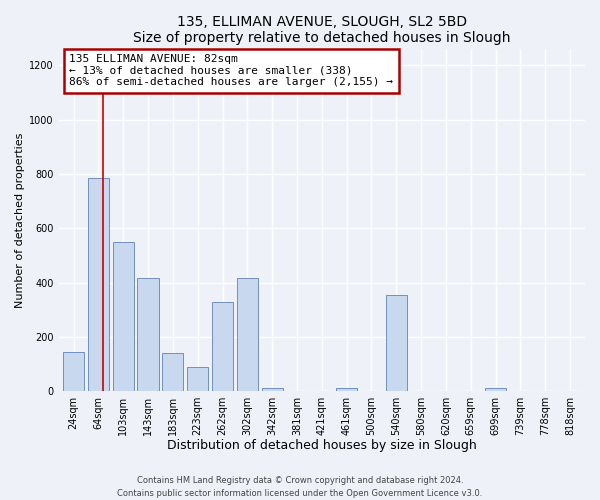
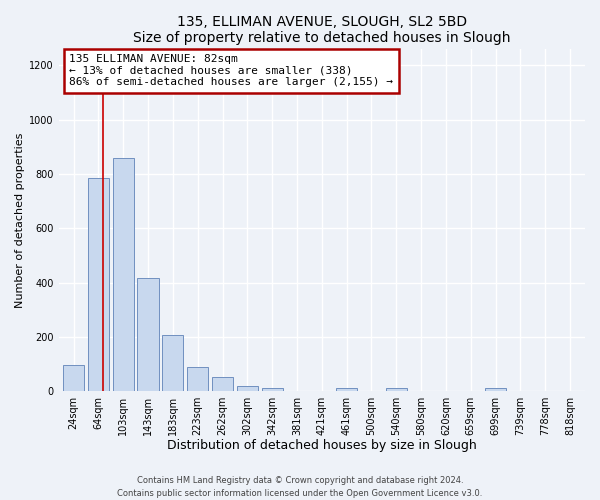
24sqm: 145 -> 95
103sqm: 550 -> 860
183sqm: 140 -> 205
262sqm: 330 -> 52
302sqm: 415 -> 20
540sqm: 355 -> 10
